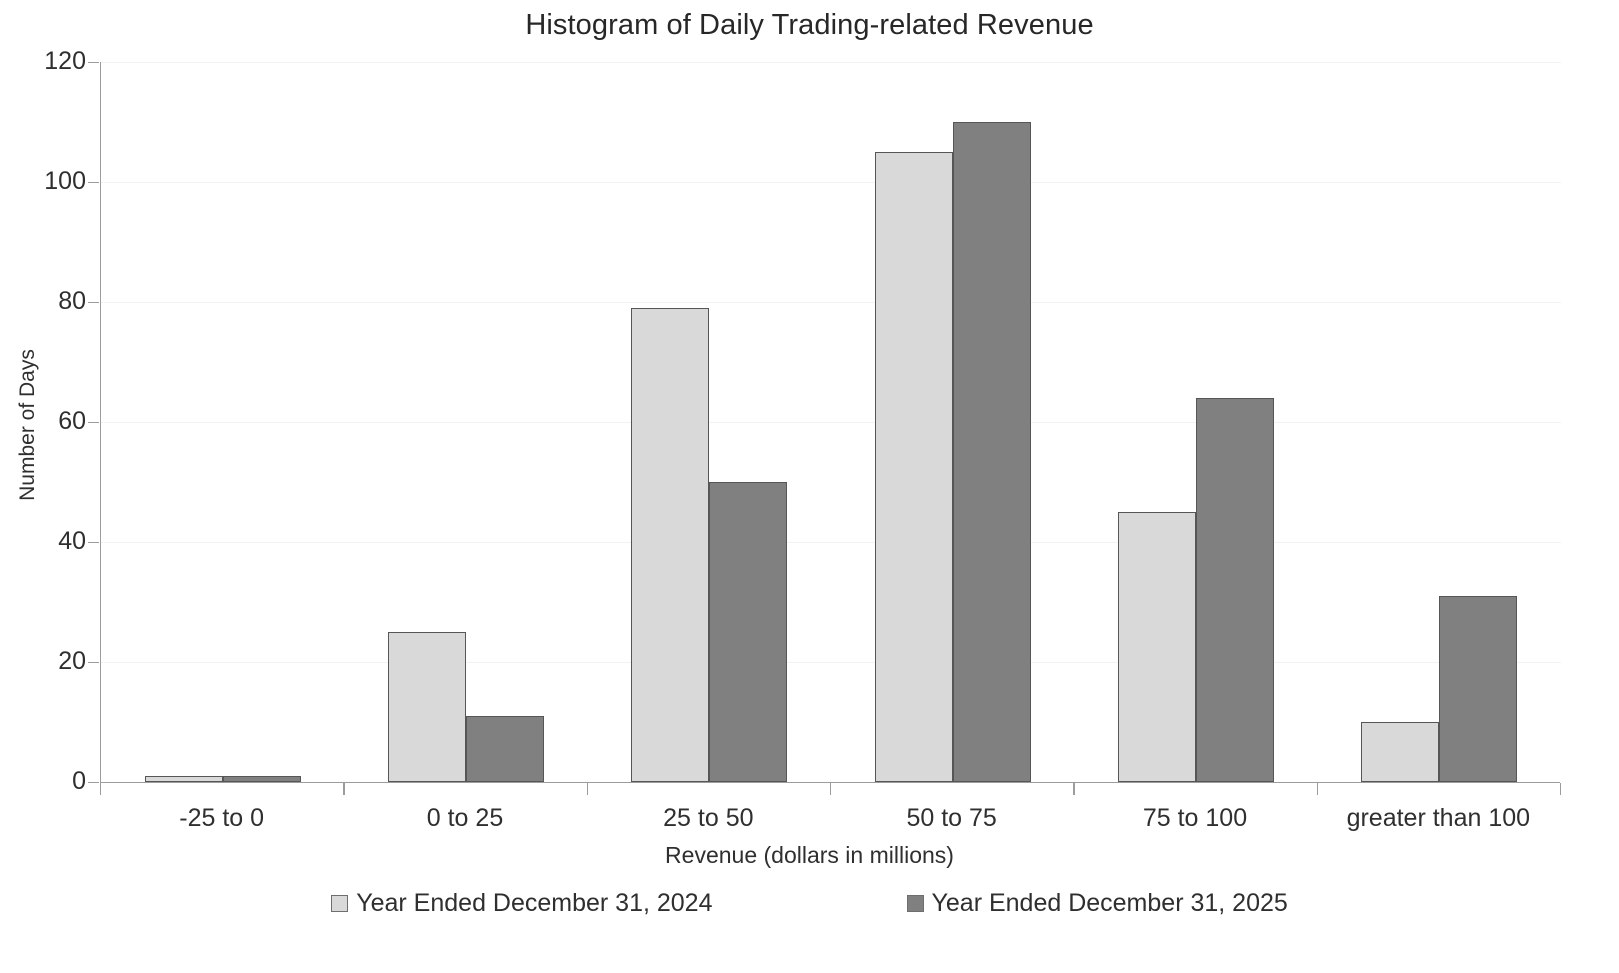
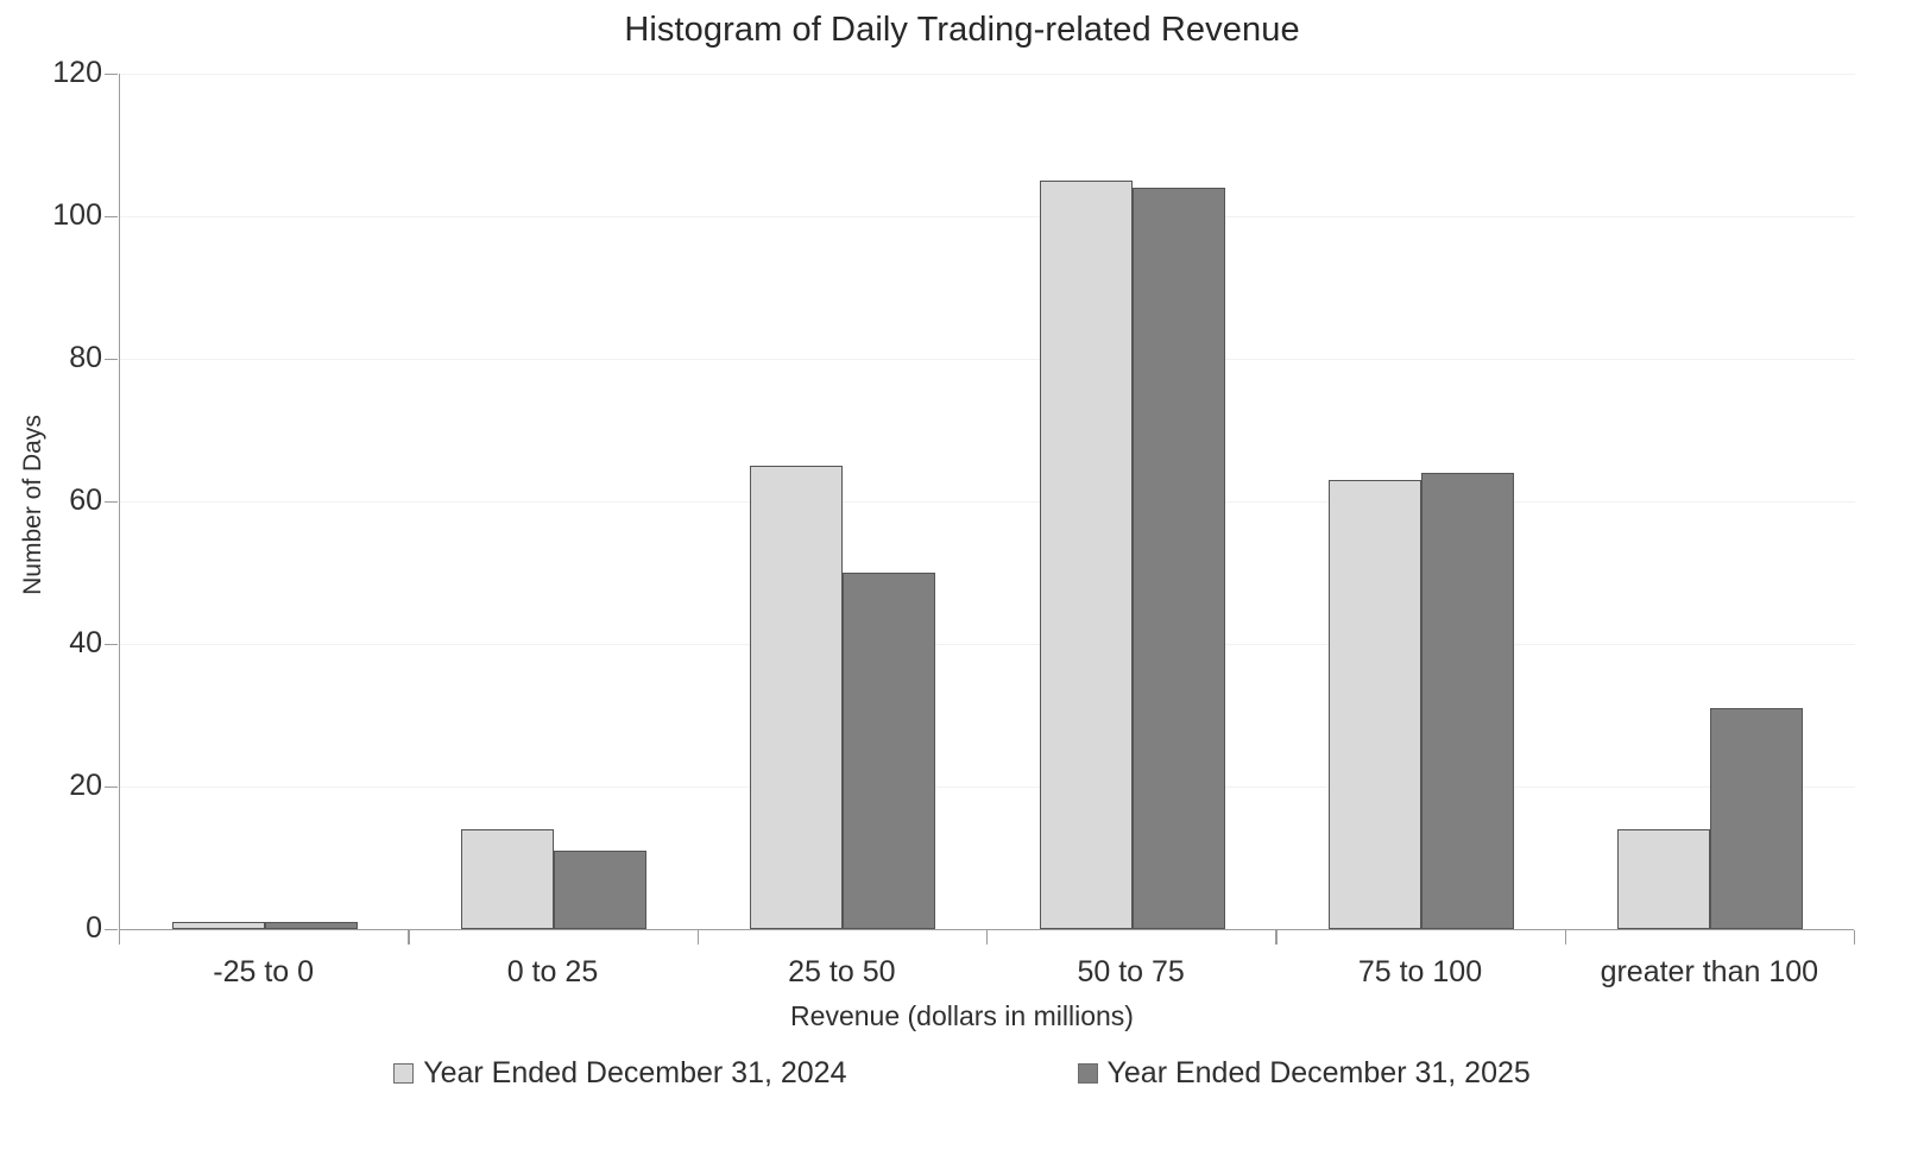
Year Ended December 31, 2024/0 to 25: 25 -> 14
Year Ended December 31, 2024/25 to 50: 79 -> 65
Year Ended December 31, 2025/50 to 75: 110 -> 104
Year Ended December 31, 2024/75 to 100: 45 -> 63
Year Ended December 31, 2024/greater than 100: 10 -> 14
